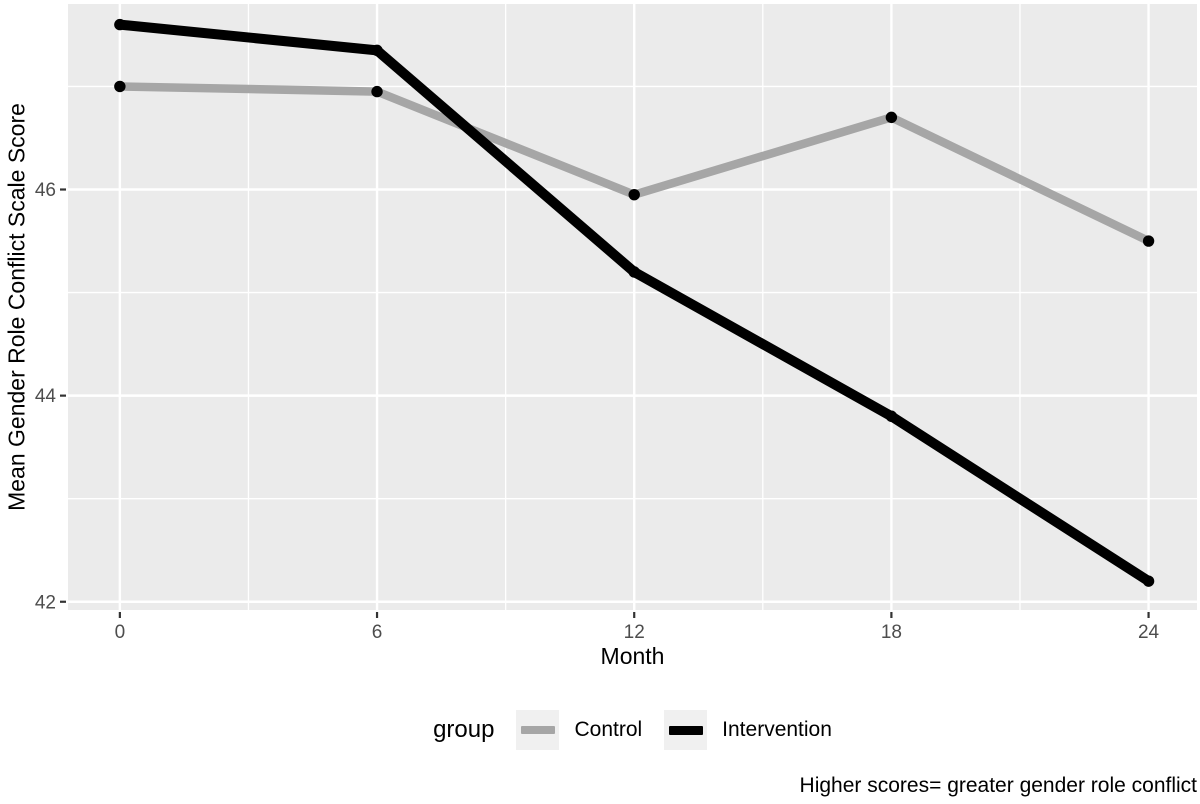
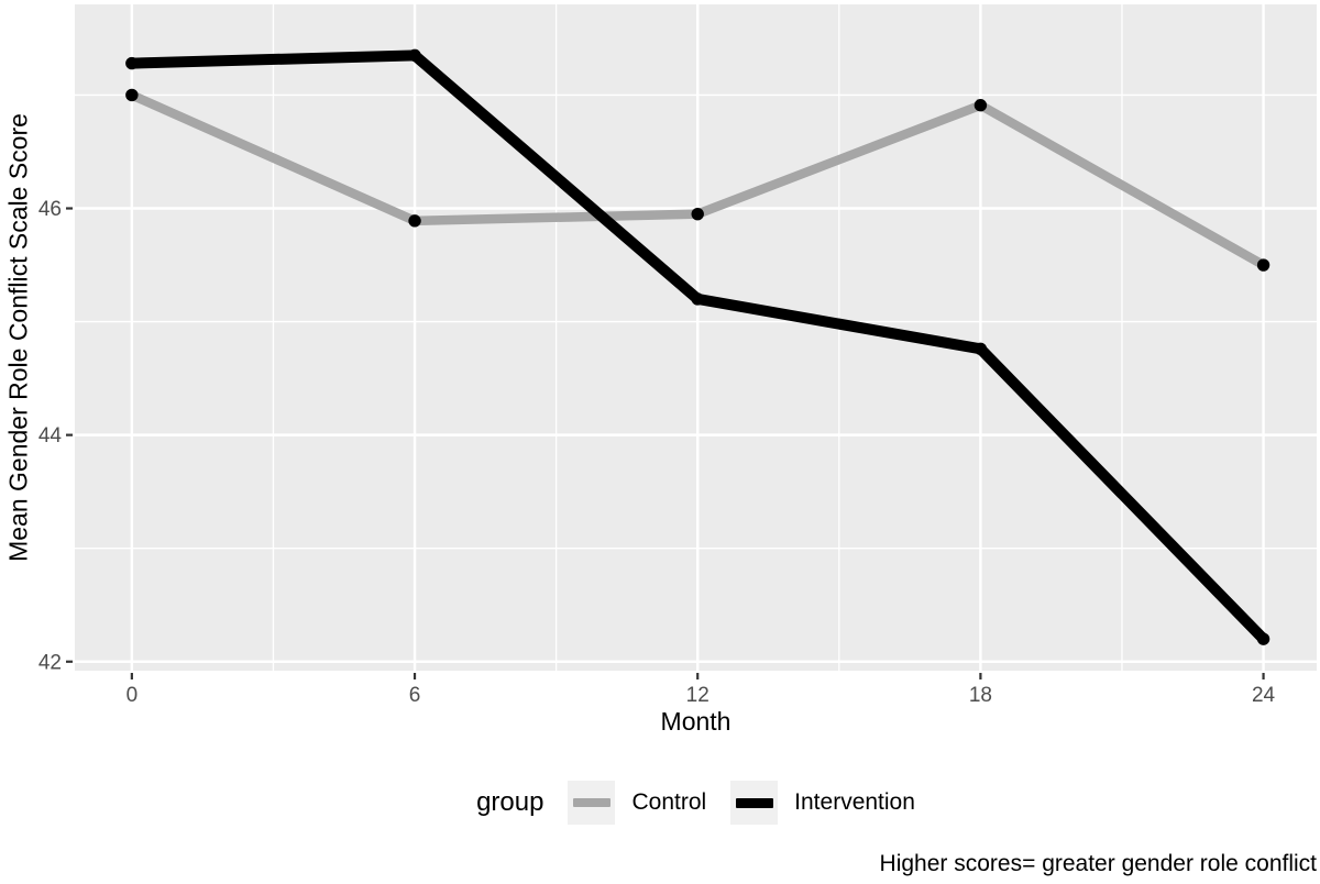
Intervention/0: 47.60 -> 47.28
Control/6: 46.95 -> 45.89
Control/18: 46.70 -> 46.91
Intervention/18: 43.80 -> 44.76
